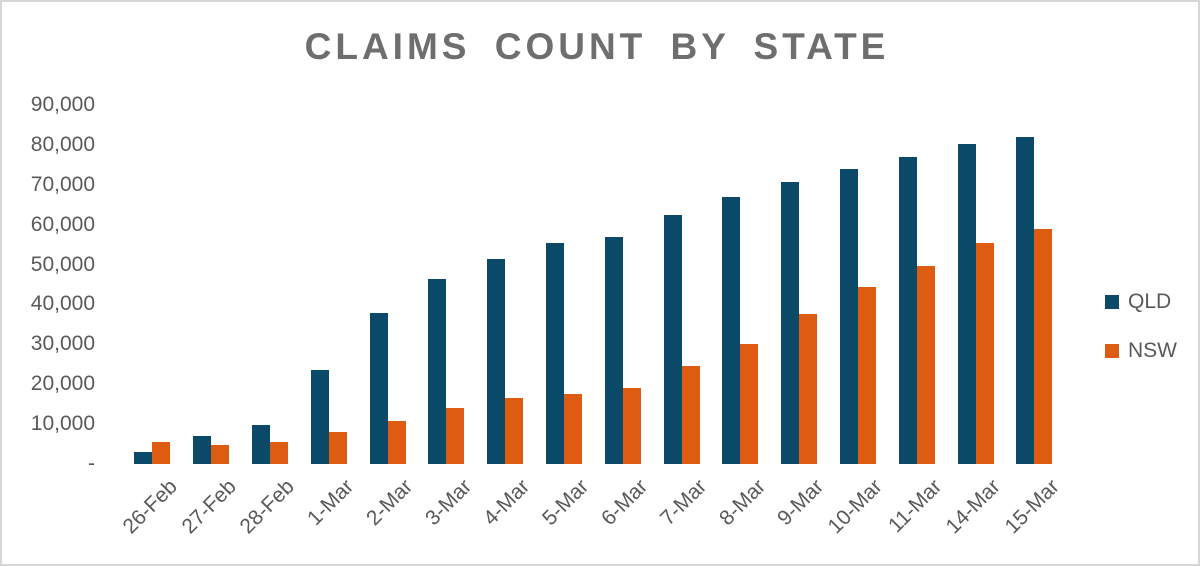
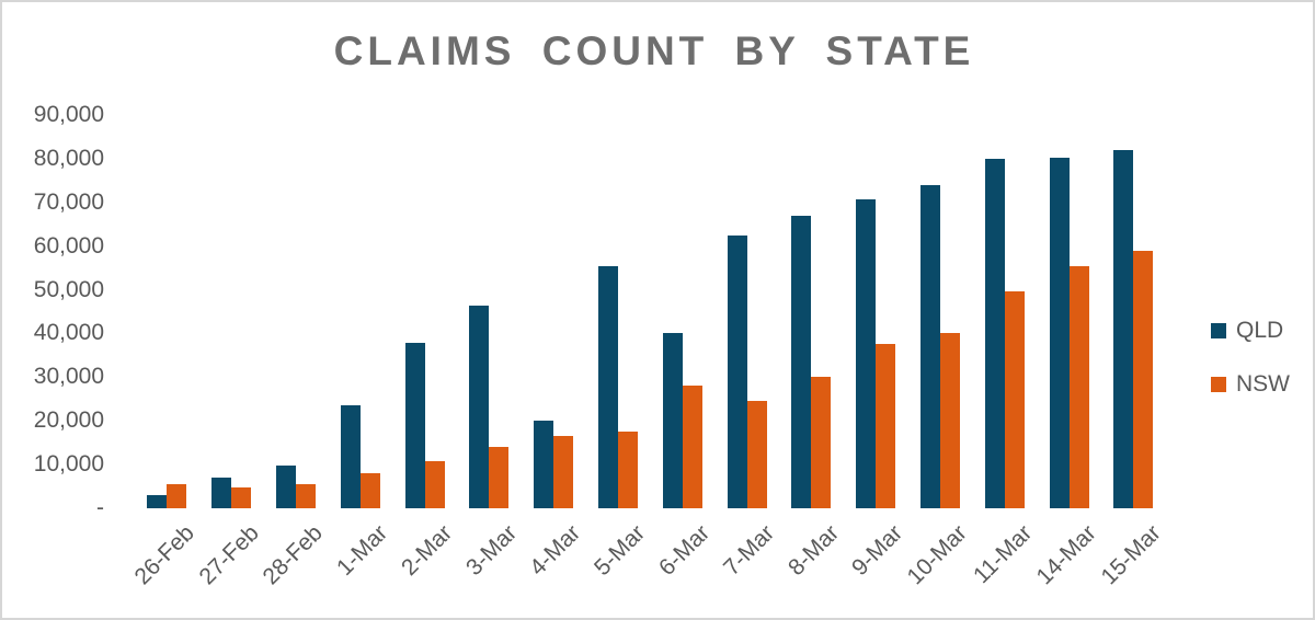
QLD/4-Mar: 51000 -> 20000
QLD/6-Mar: 57000 -> 40000
NSW/6-Mar: 19000 -> 28000
NSW/10-Mar: 44000 -> 40000
QLD/11-Mar: 77000 -> 80000
